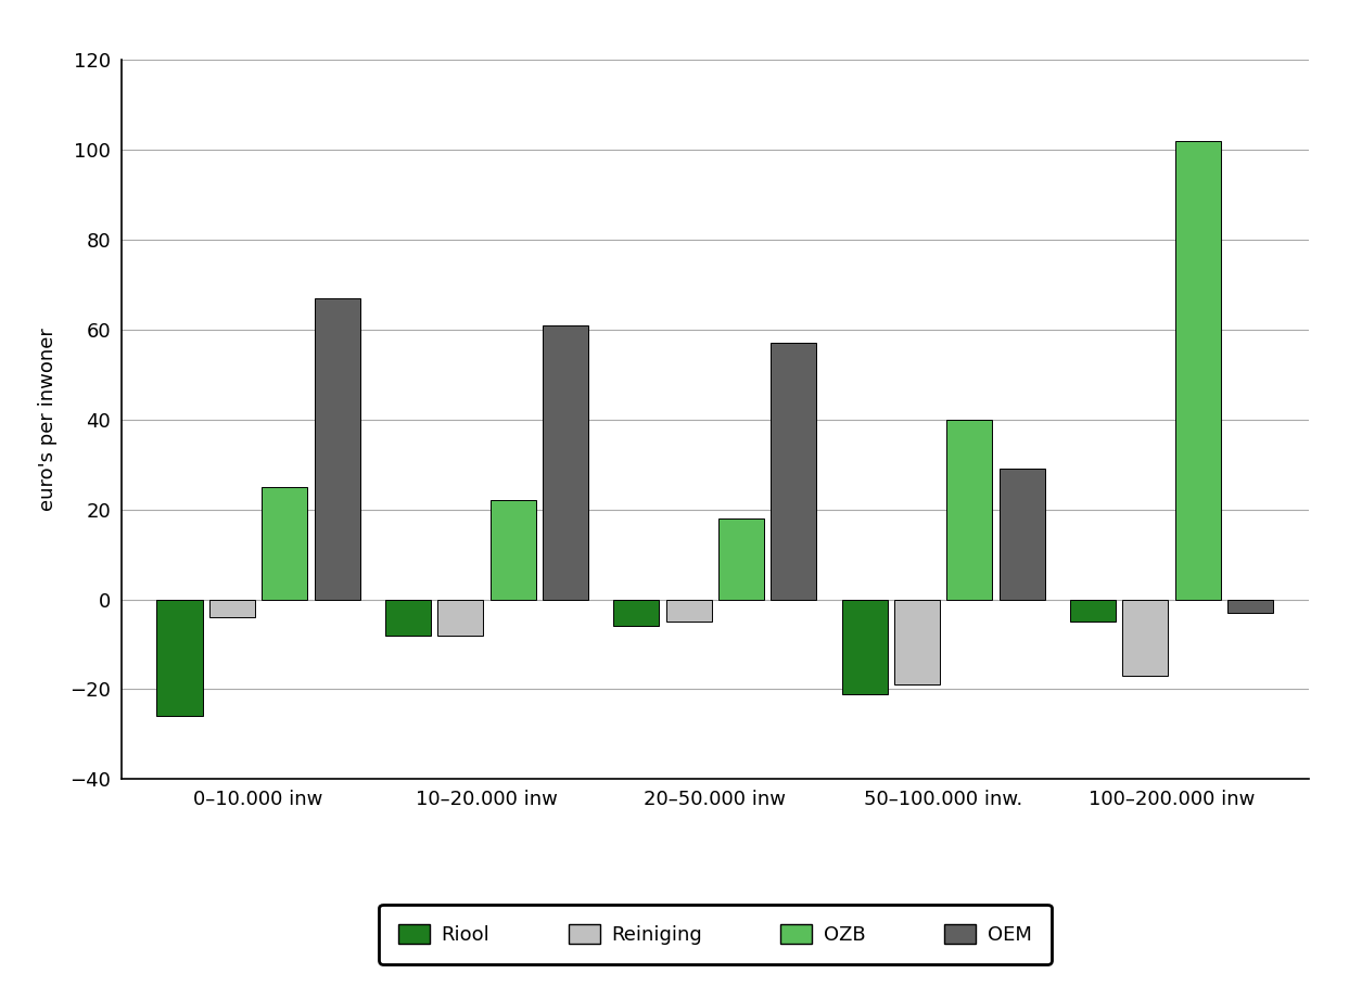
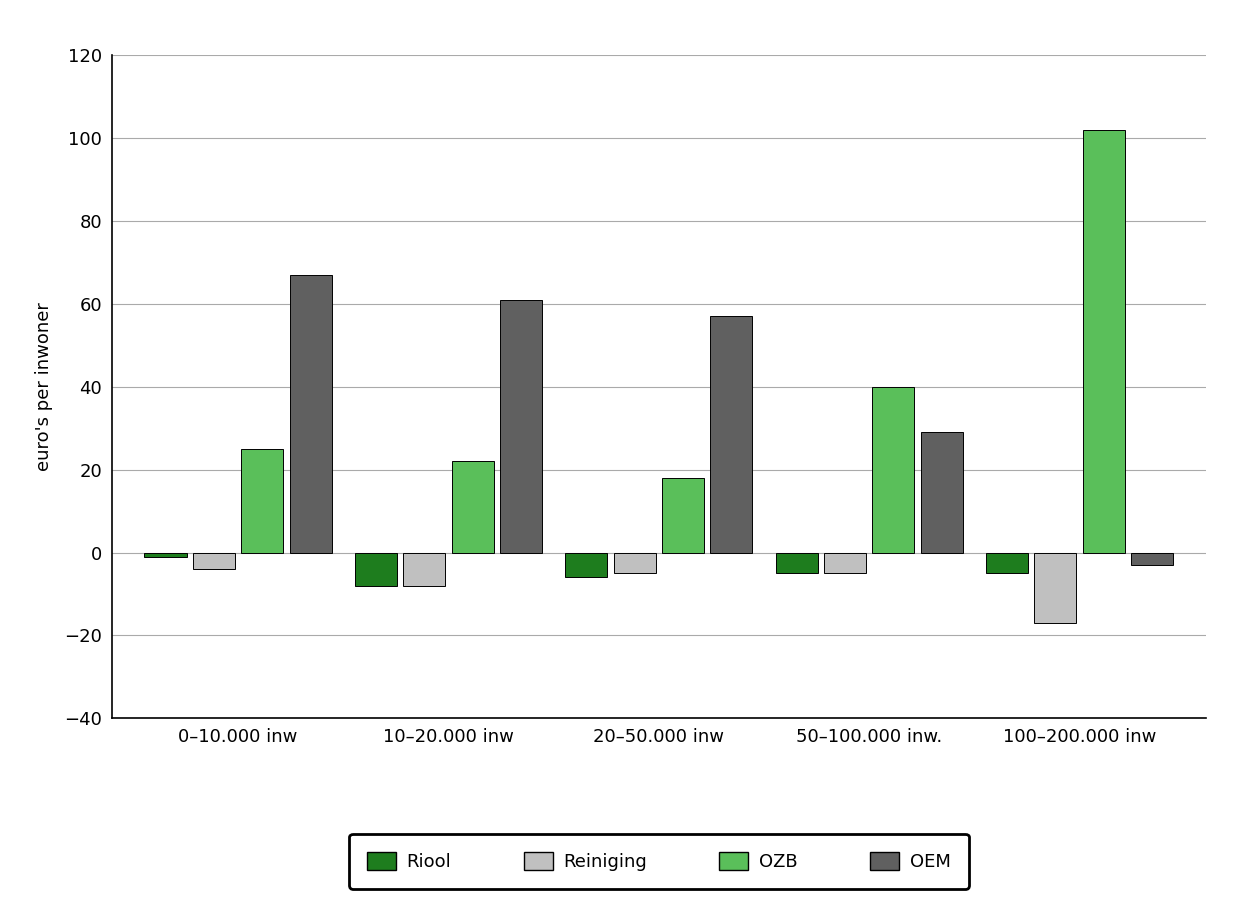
Riool/0–10.000 inw: -26 -> -1
Riool/50–100.000 inw.: -21 -> -5
Reiniging/50–100.000 inw.: -19 -> -5
